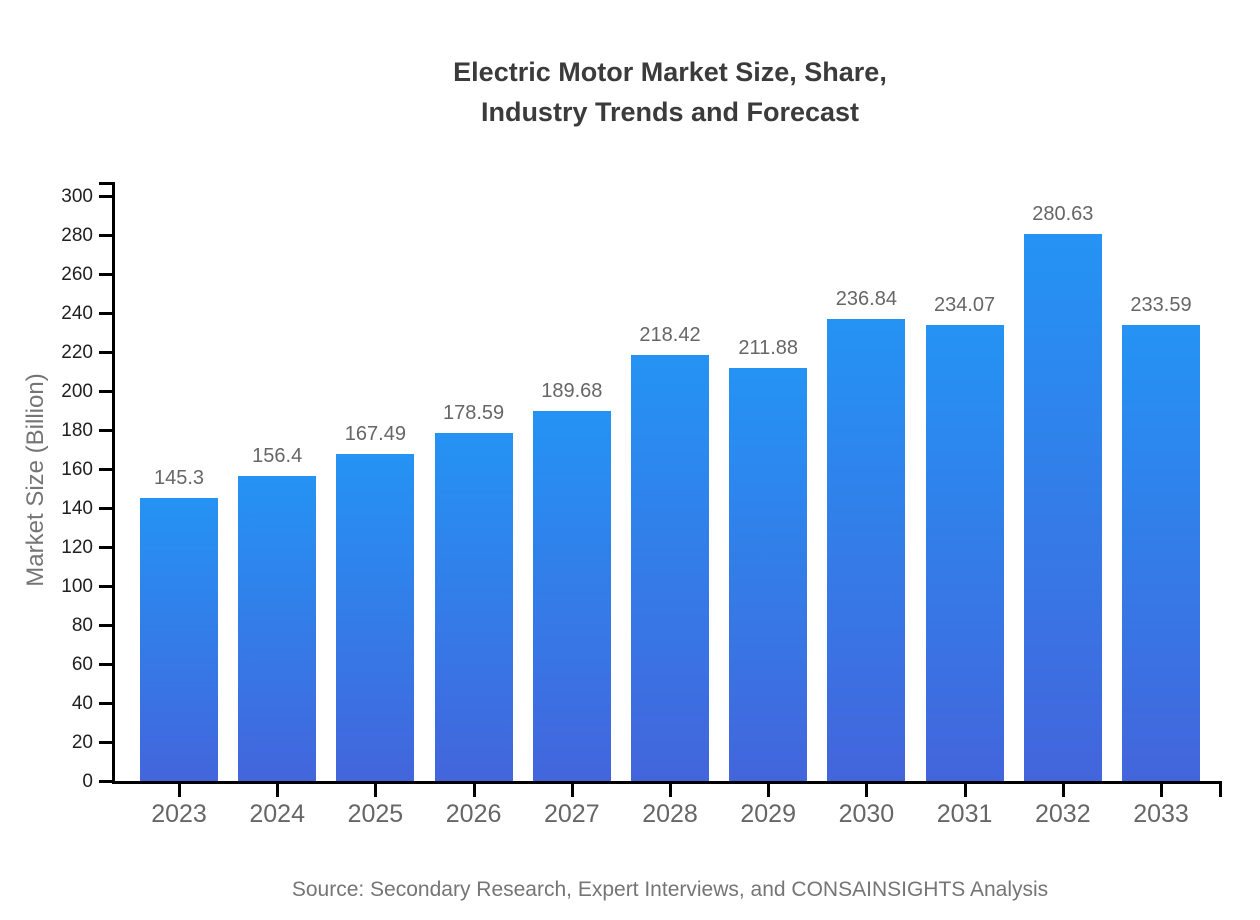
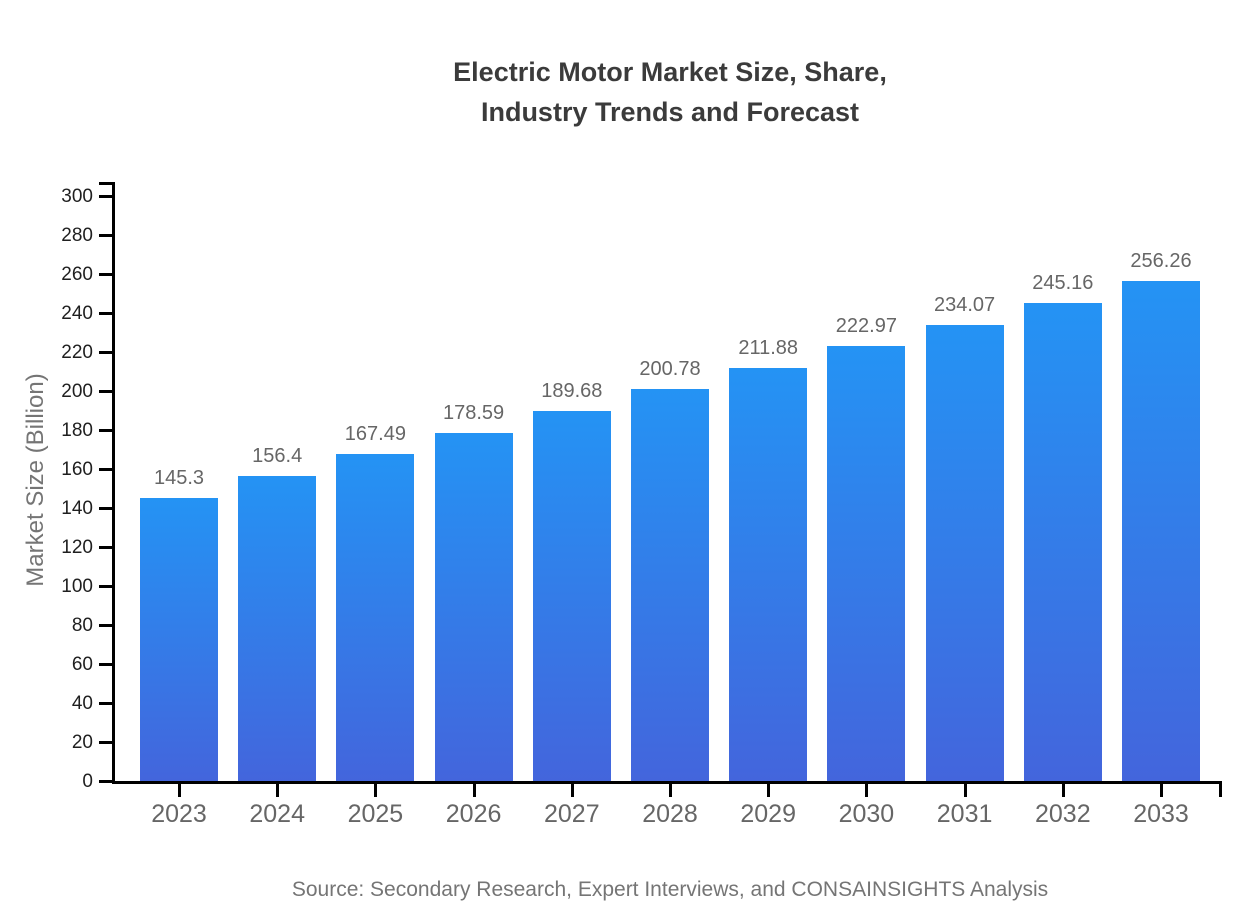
2028: 218.42 -> 200.78
2030: 236.84 -> 222.97
2032: 280.63 -> 245.16
2033: 233.59 -> 256.26
